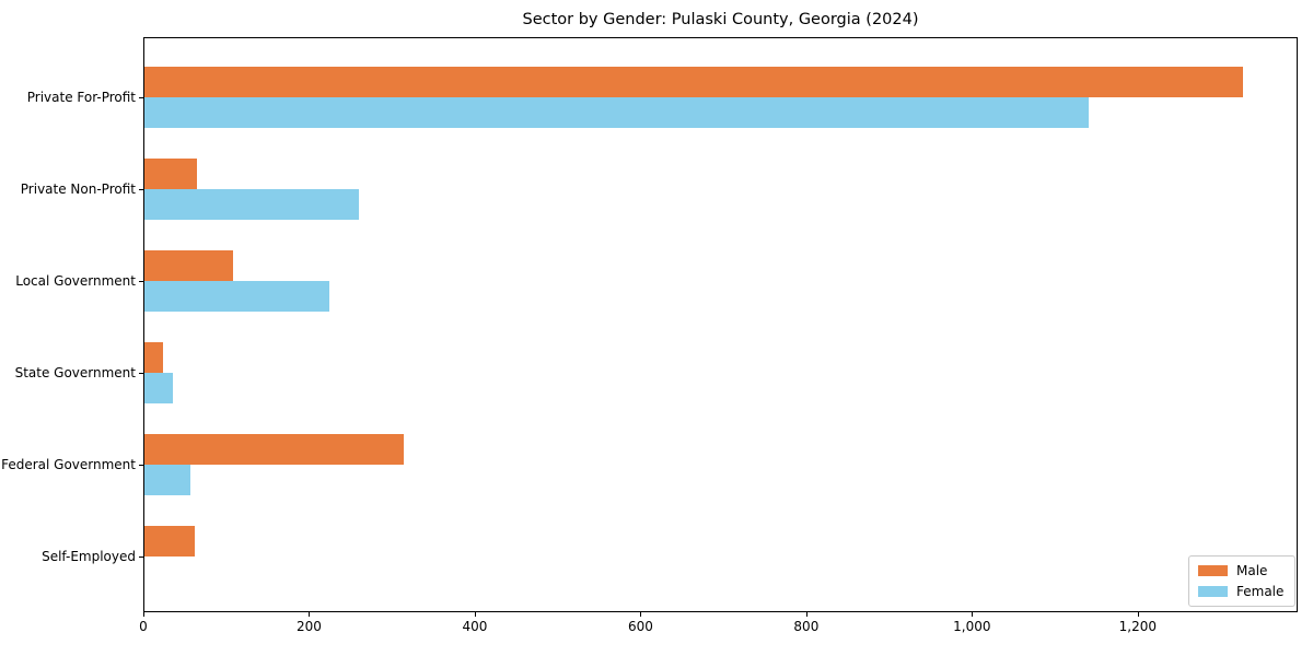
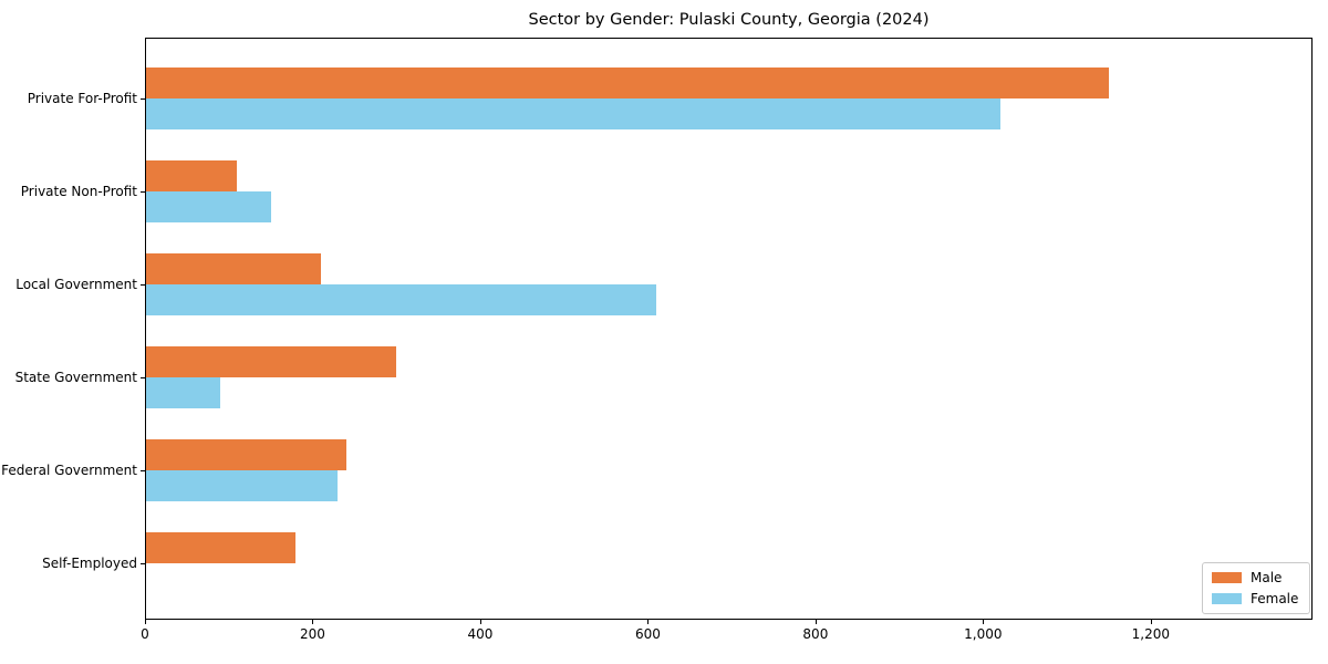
Male/Private For-Profit: 1330 -> 1150
Female/Private For-Profit: 1140 -> 1020
Male/Private Non-Profit: 60 -> 110
Female/Private Non-Profit: 260 -> 150
Male/Local Government: 110 -> 210
Female/Local Government: 220 -> 610
Male/State Government: 20 -> 300
Female/State Government: 40 -> 90
Male/Federal Government: 310 -> 240
Female/Federal Government: 60 -> 230
Male/Self-Employed: 60 -> 180
